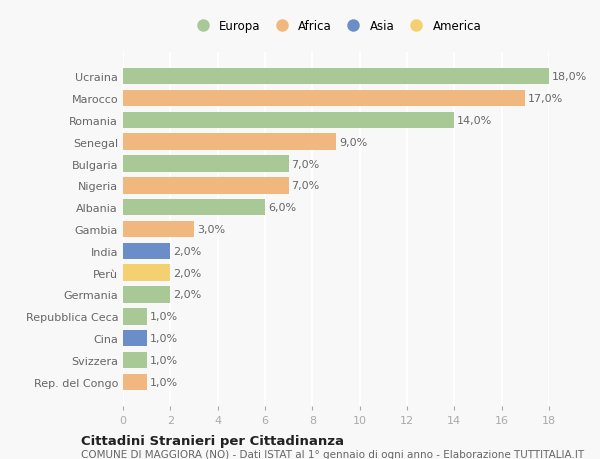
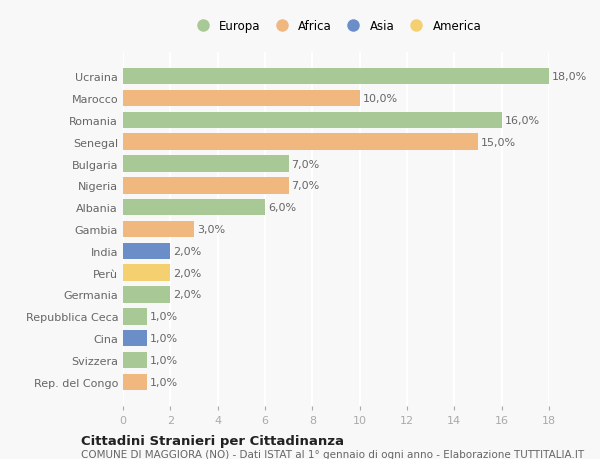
Marocco: 17,0% -> 10,0%
Romania: 14,0% -> 16,0%
Senegal: 9,0% -> 15,0%
